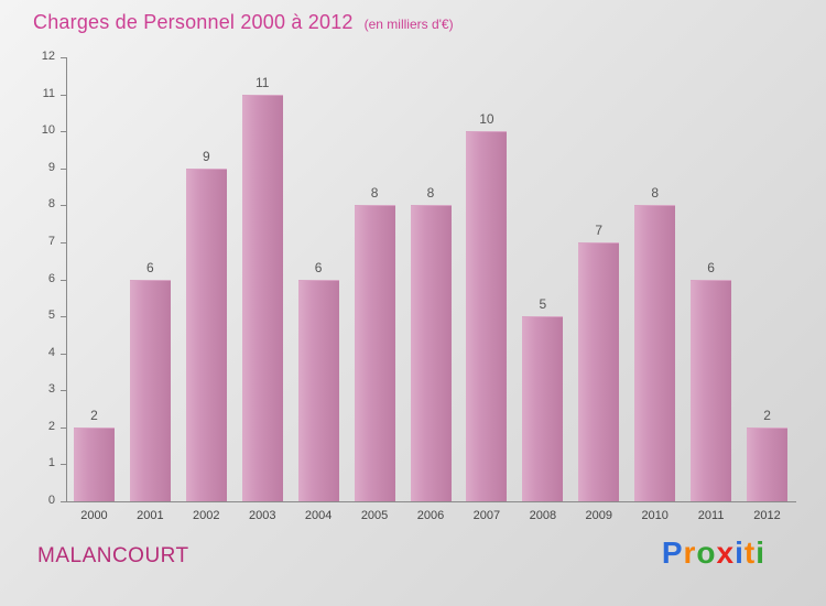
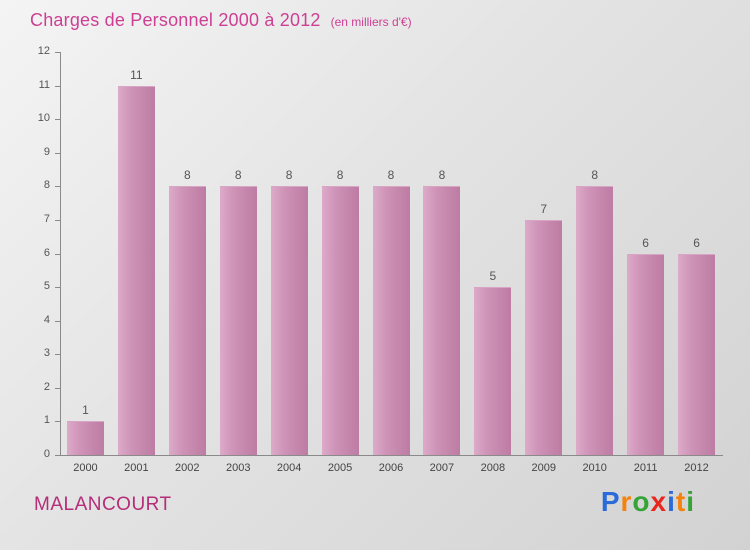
2000: 2 -> 1
2001: 6 -> 11
2002: 9 -> 8
2003: 11 -> 8
2004: 6 -> 8
2007: 10 -> 8
2012: 2 -> 6
